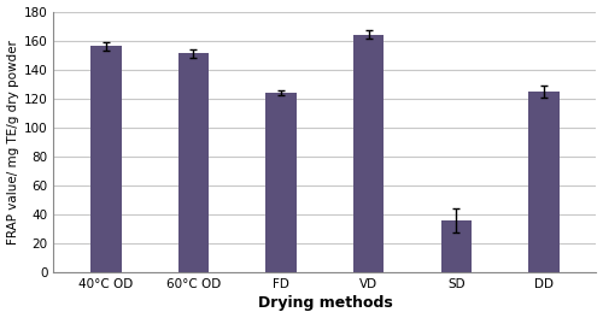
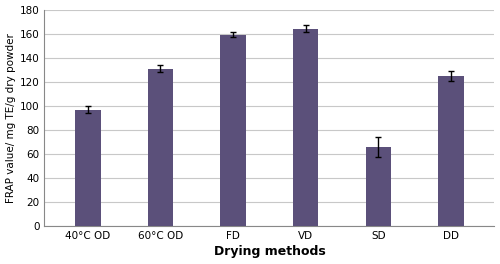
40°C OD: 156 -> 97
60°C OD: 151 -> 131
FD: 124 -> 159
SD: 36 -> 66
